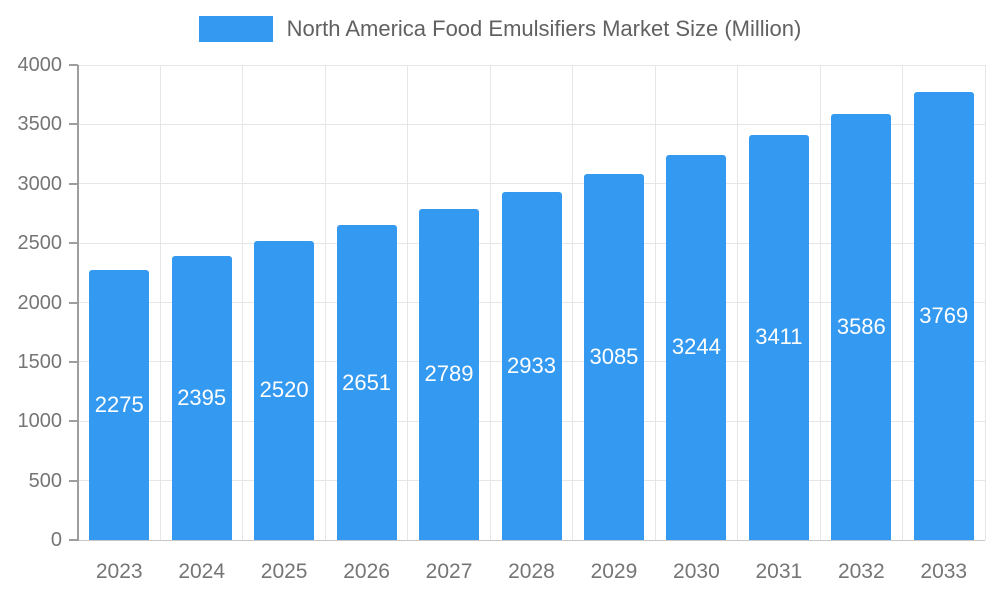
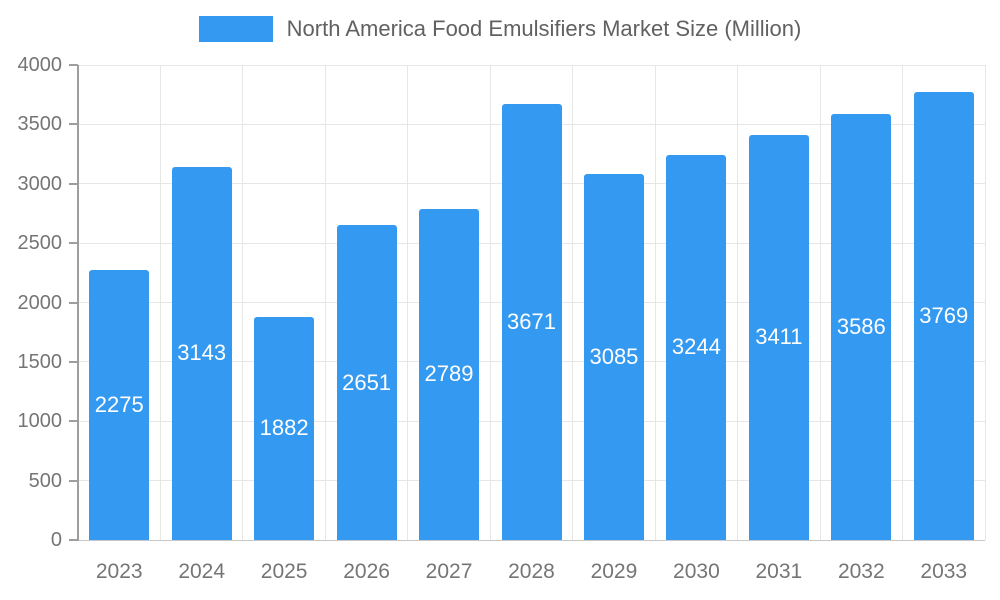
2024: 2395 -> 3143
2025: 2520 -> 1882
2028: 2933 -> 3671
